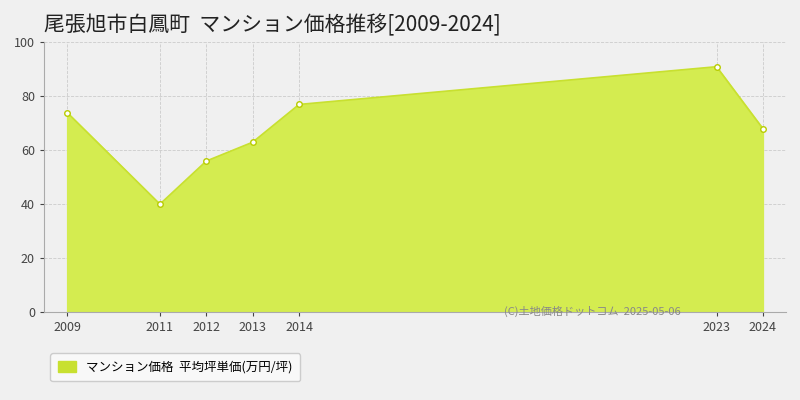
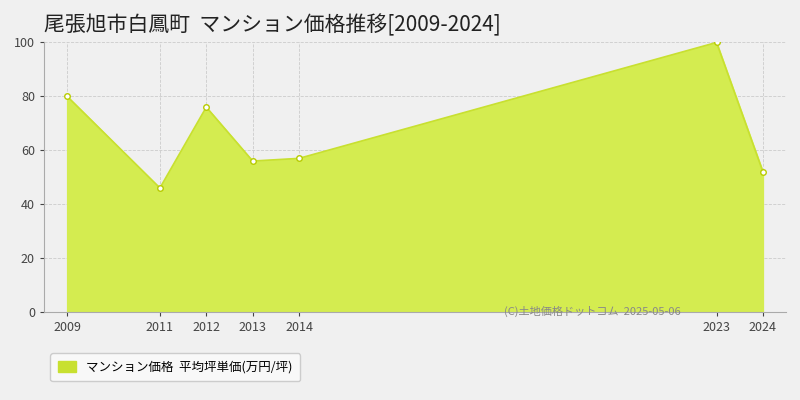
2009: 74 -> 80
2011: 40 -> 46
2012: 56 -> 76
2013: 63 -> 56
2014: 77 -> 57
2023: 91 -> 100
2024: 68 -> 52
